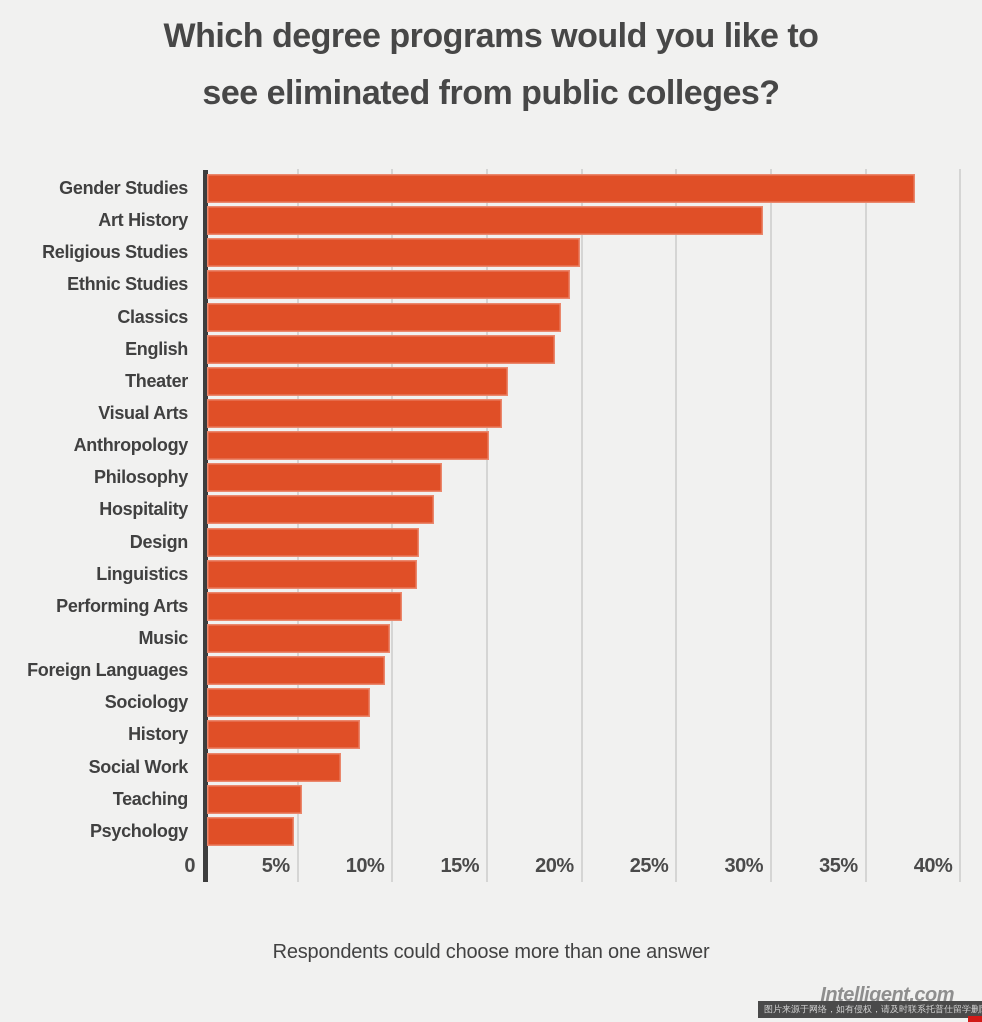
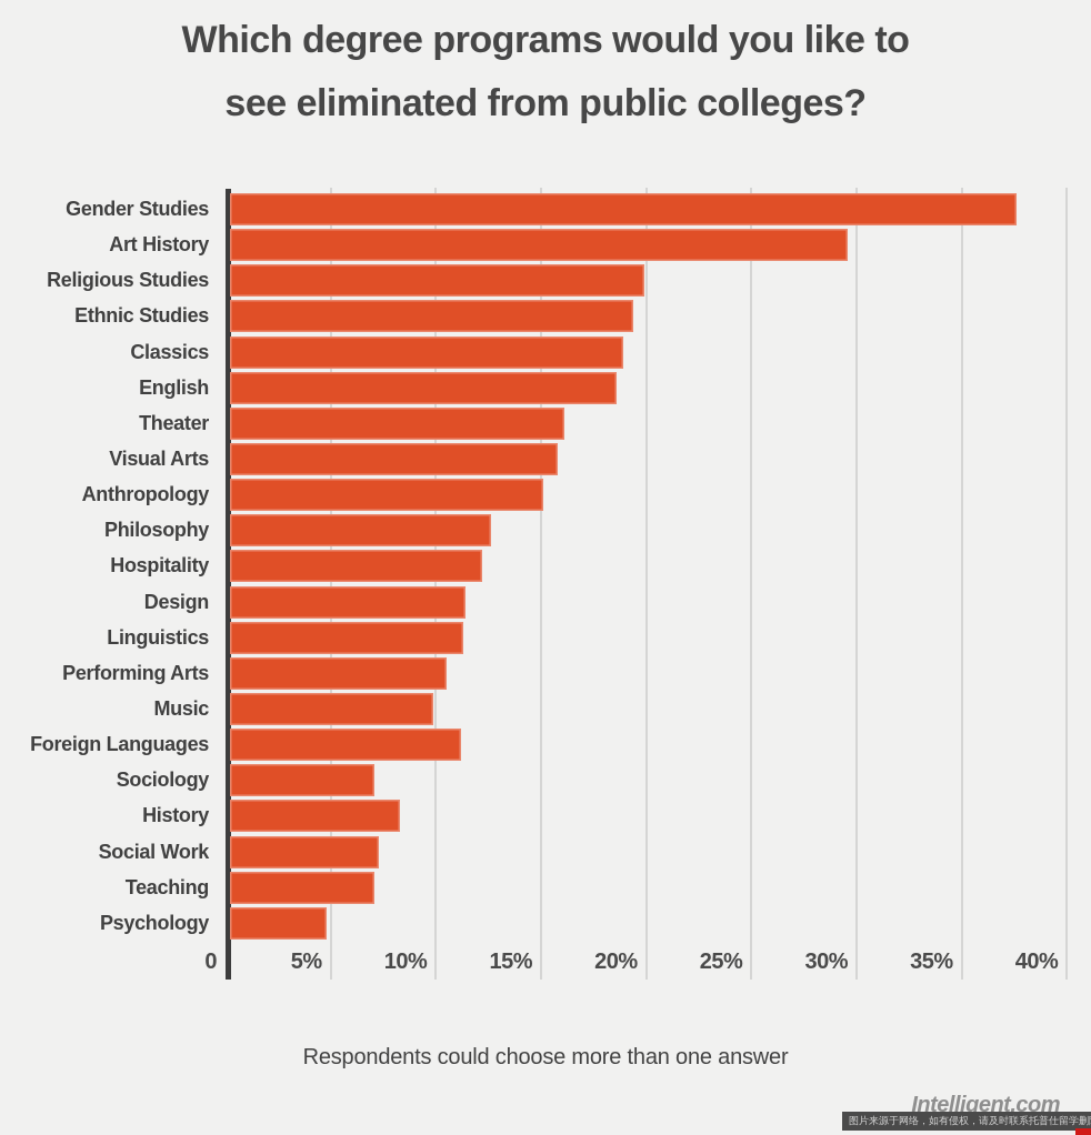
Foreign Languages: 9.6% -> 11.2%
Sociology: 8.8% -> 7.1%
Teaching: 5.2% -> 7.1%
